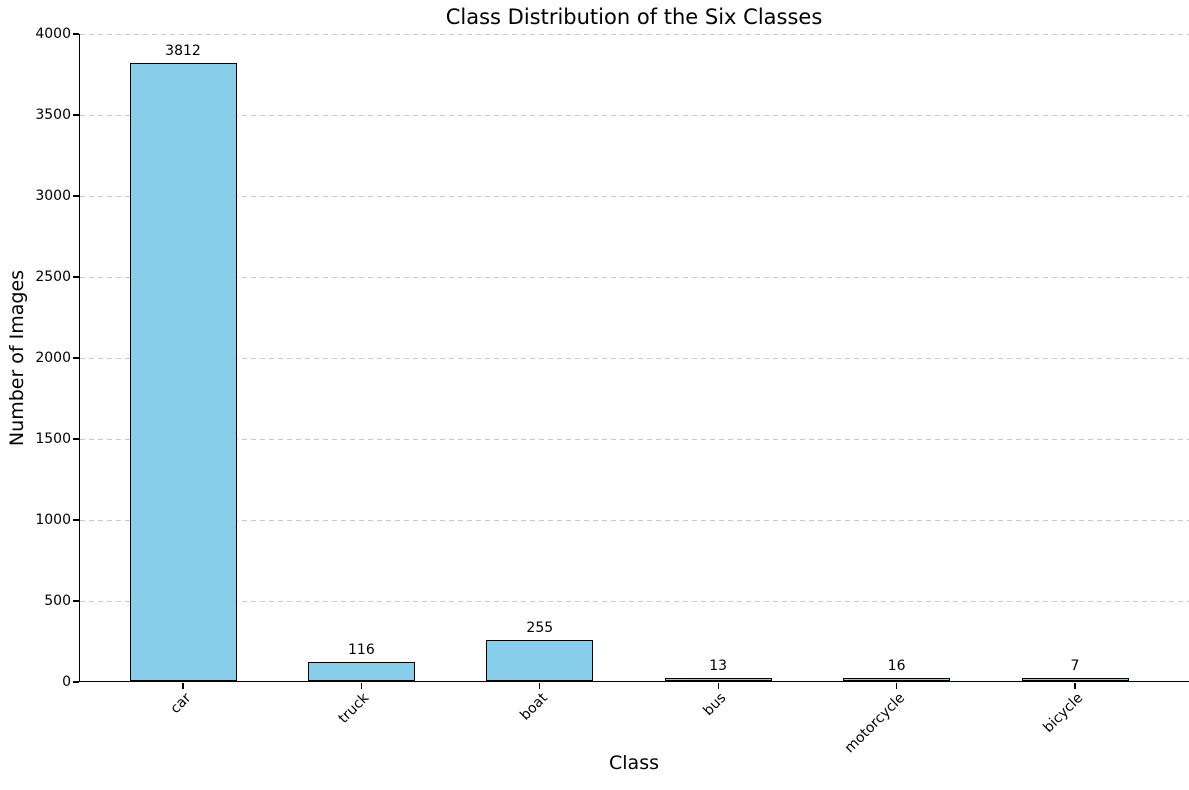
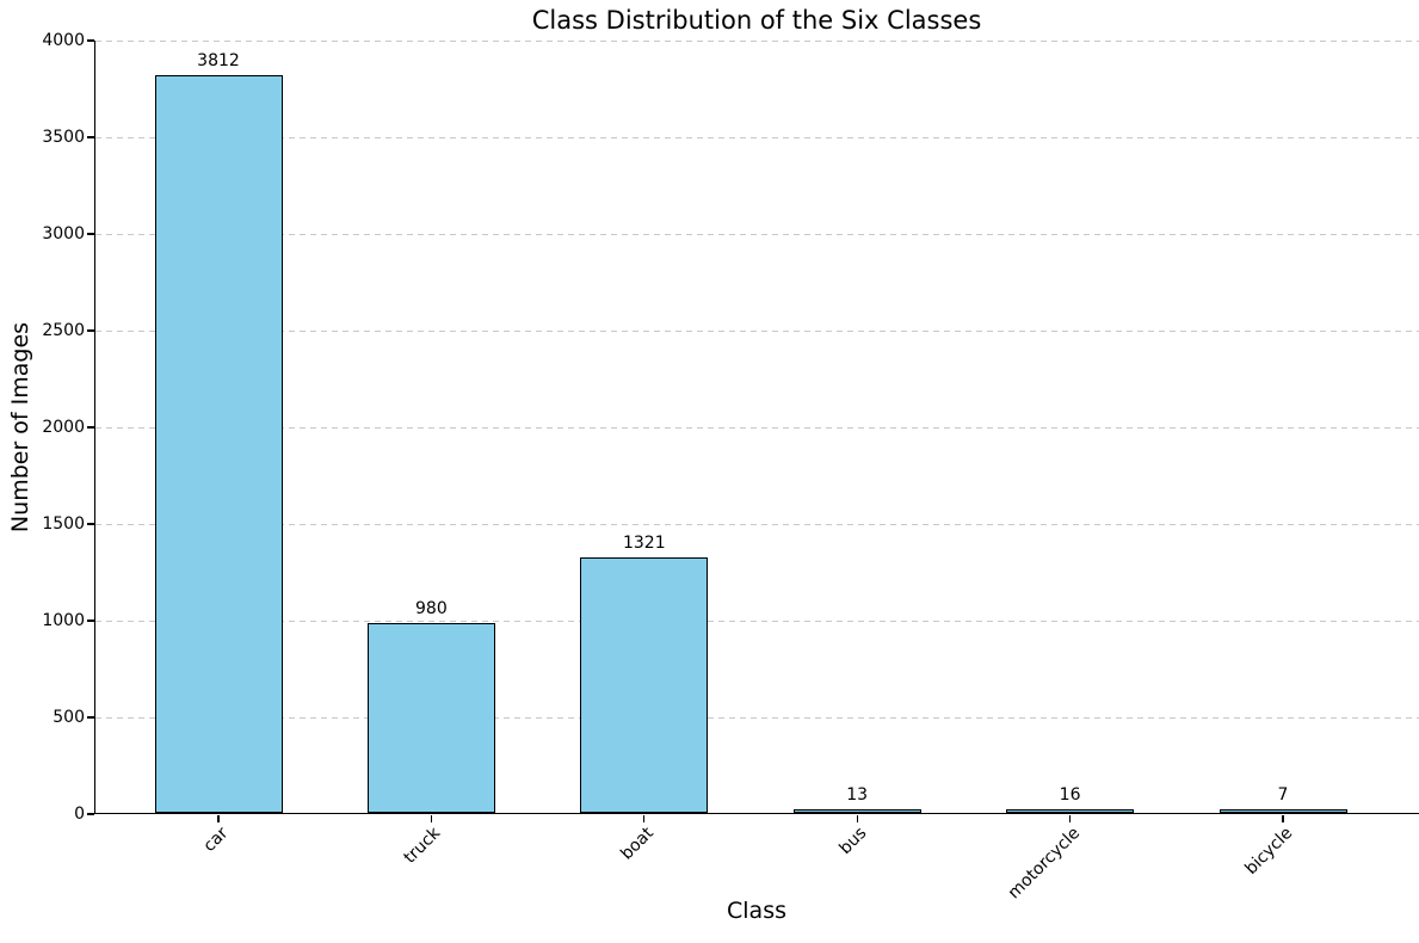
truck: 116 -> 980
boat: 255 -> 1321
